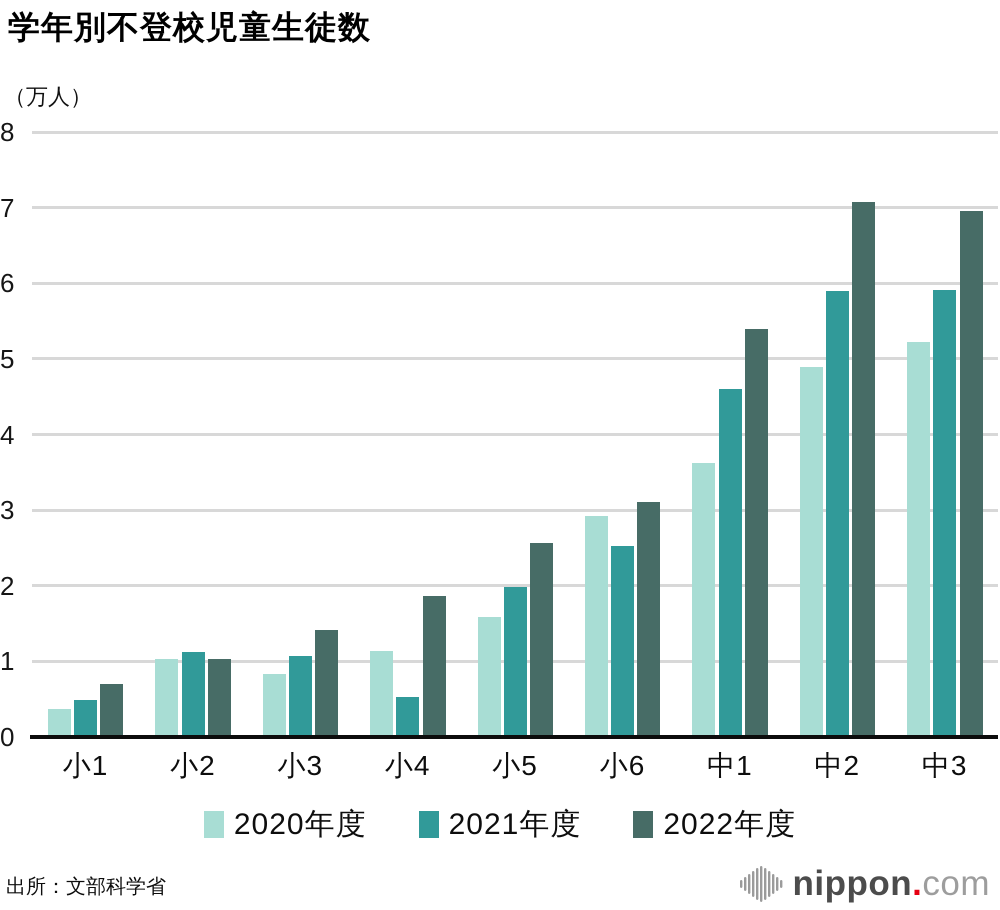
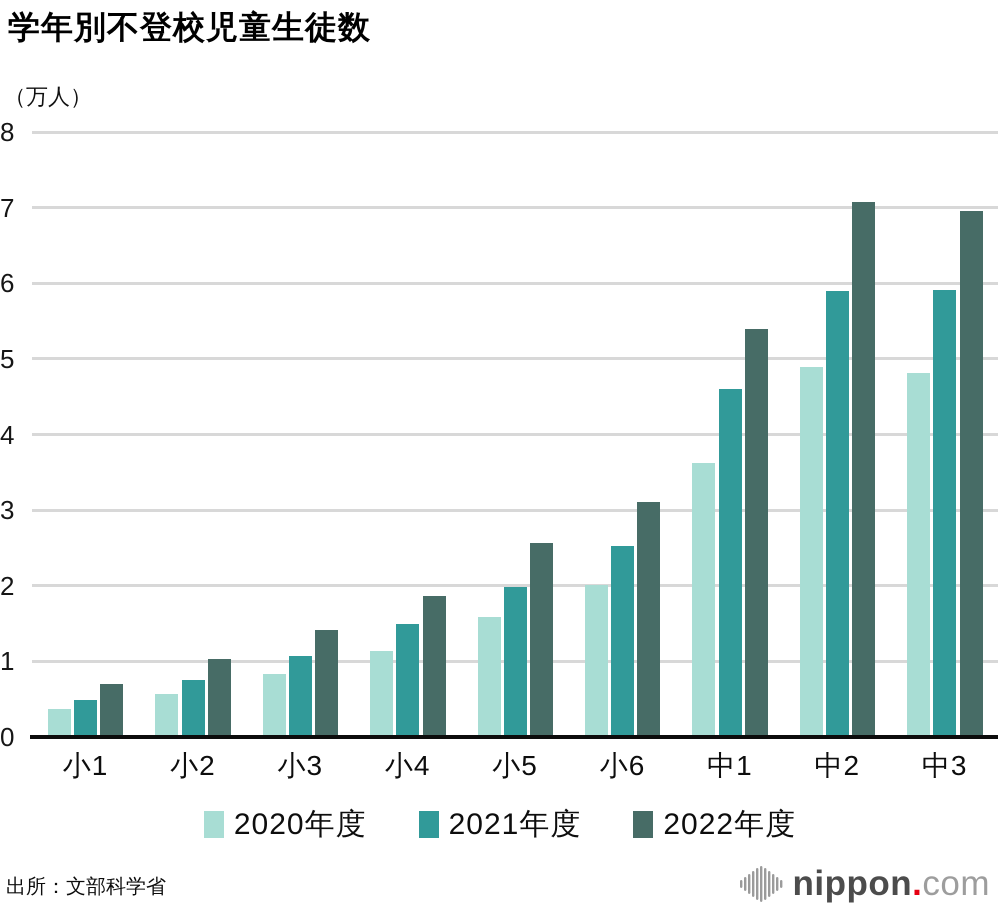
2020年度/小2: 1.0 -> 0.5
2021年度/小2: 1.1 -> 0.7
2021年度/小4: 0.5 -> 1.5
2020年度/小6: 2.9 -> 2.0
2020年度/中3: 5.2 -> 4.8
